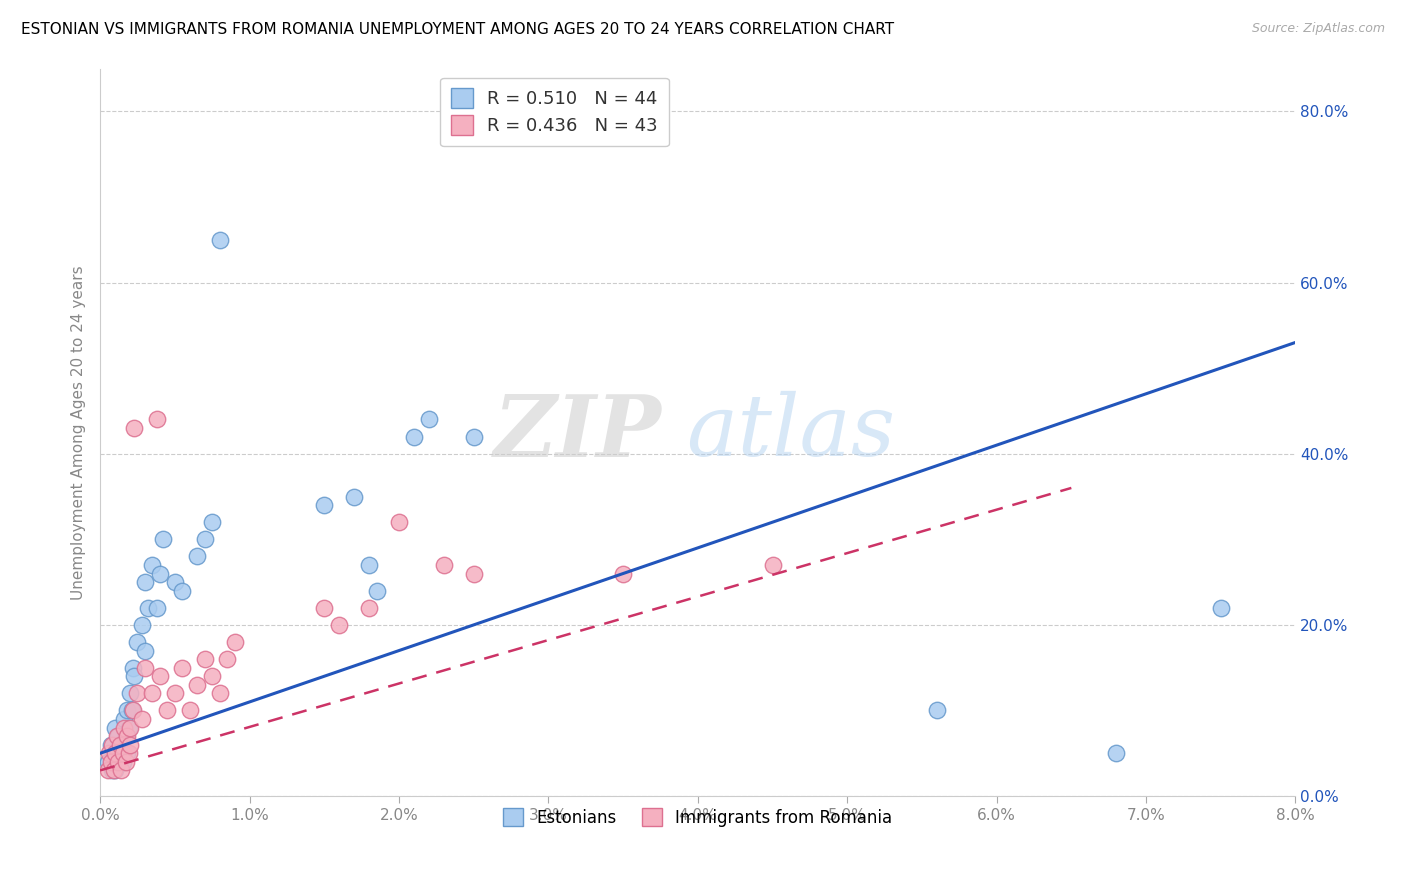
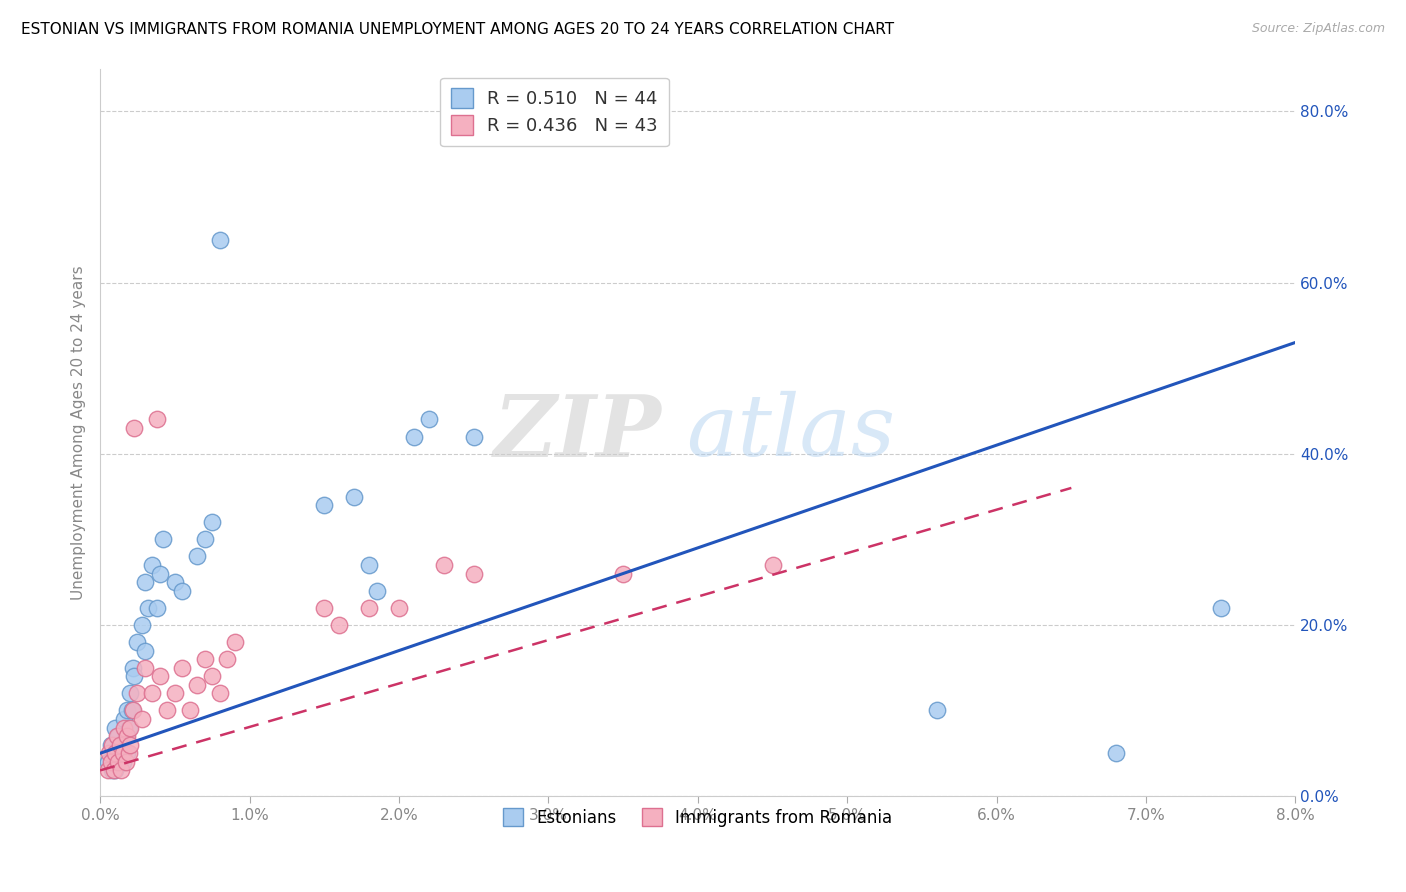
Immigrants from Romania/2.0%: 32% -> 22%
